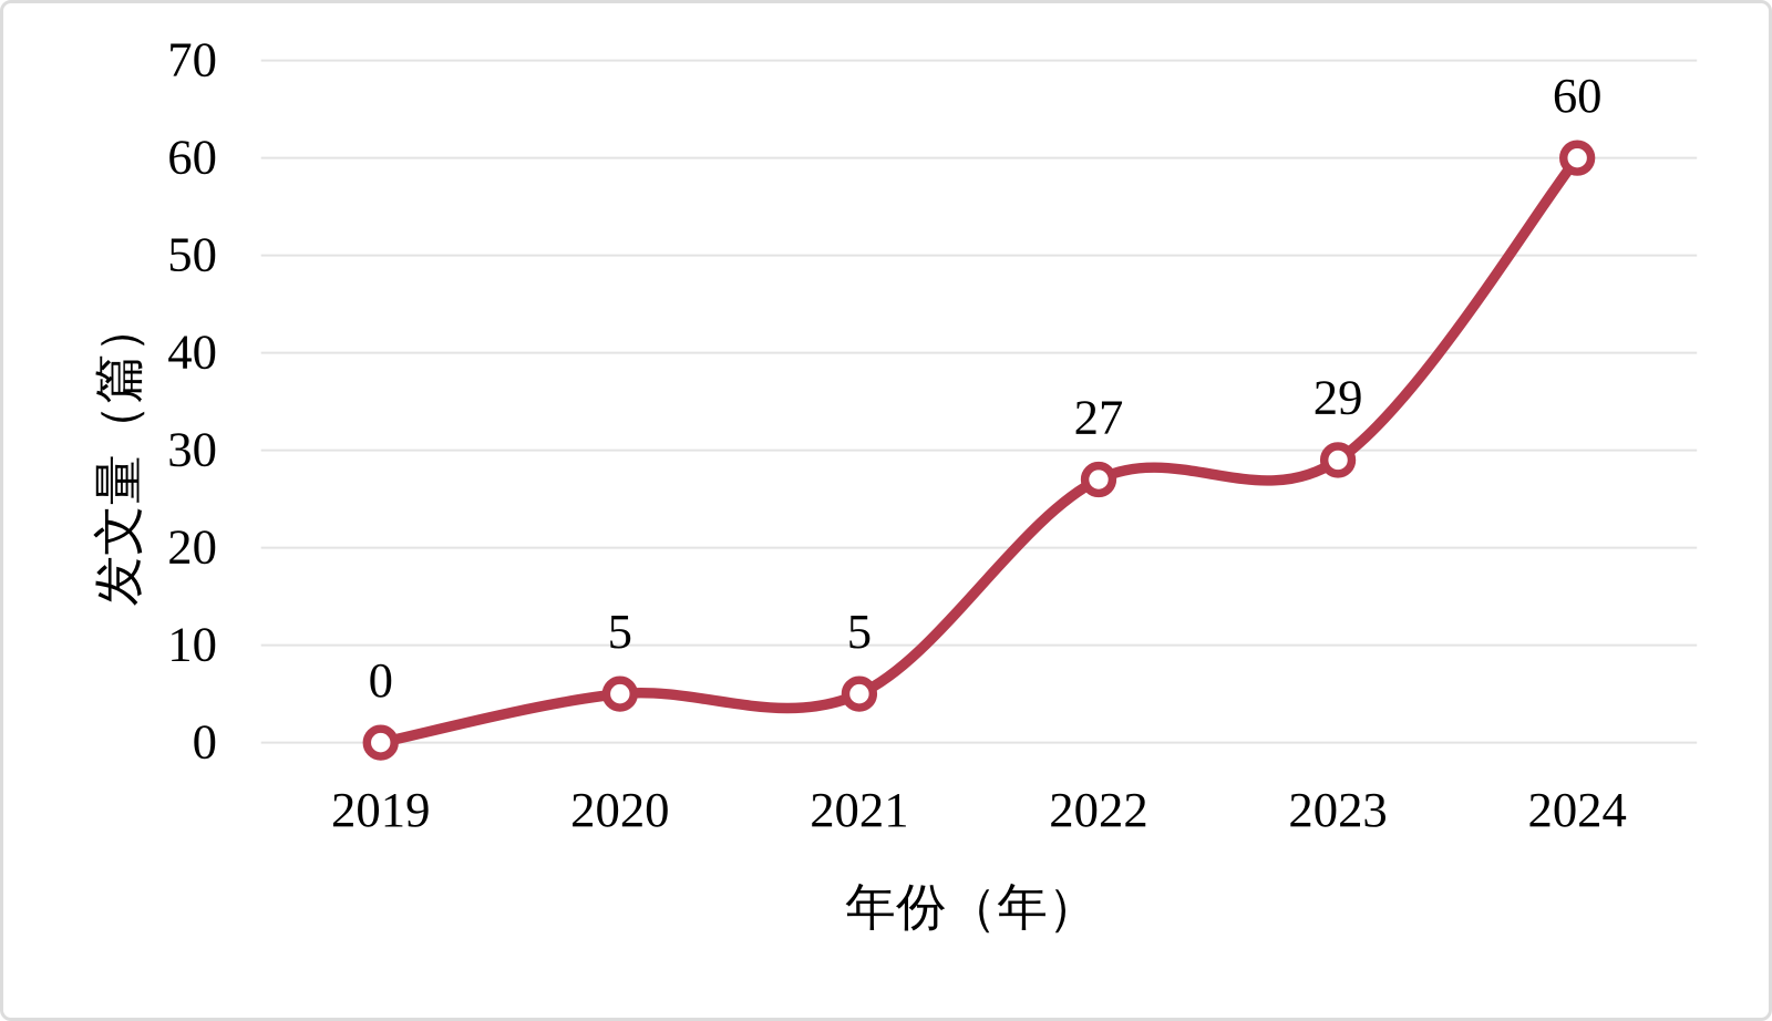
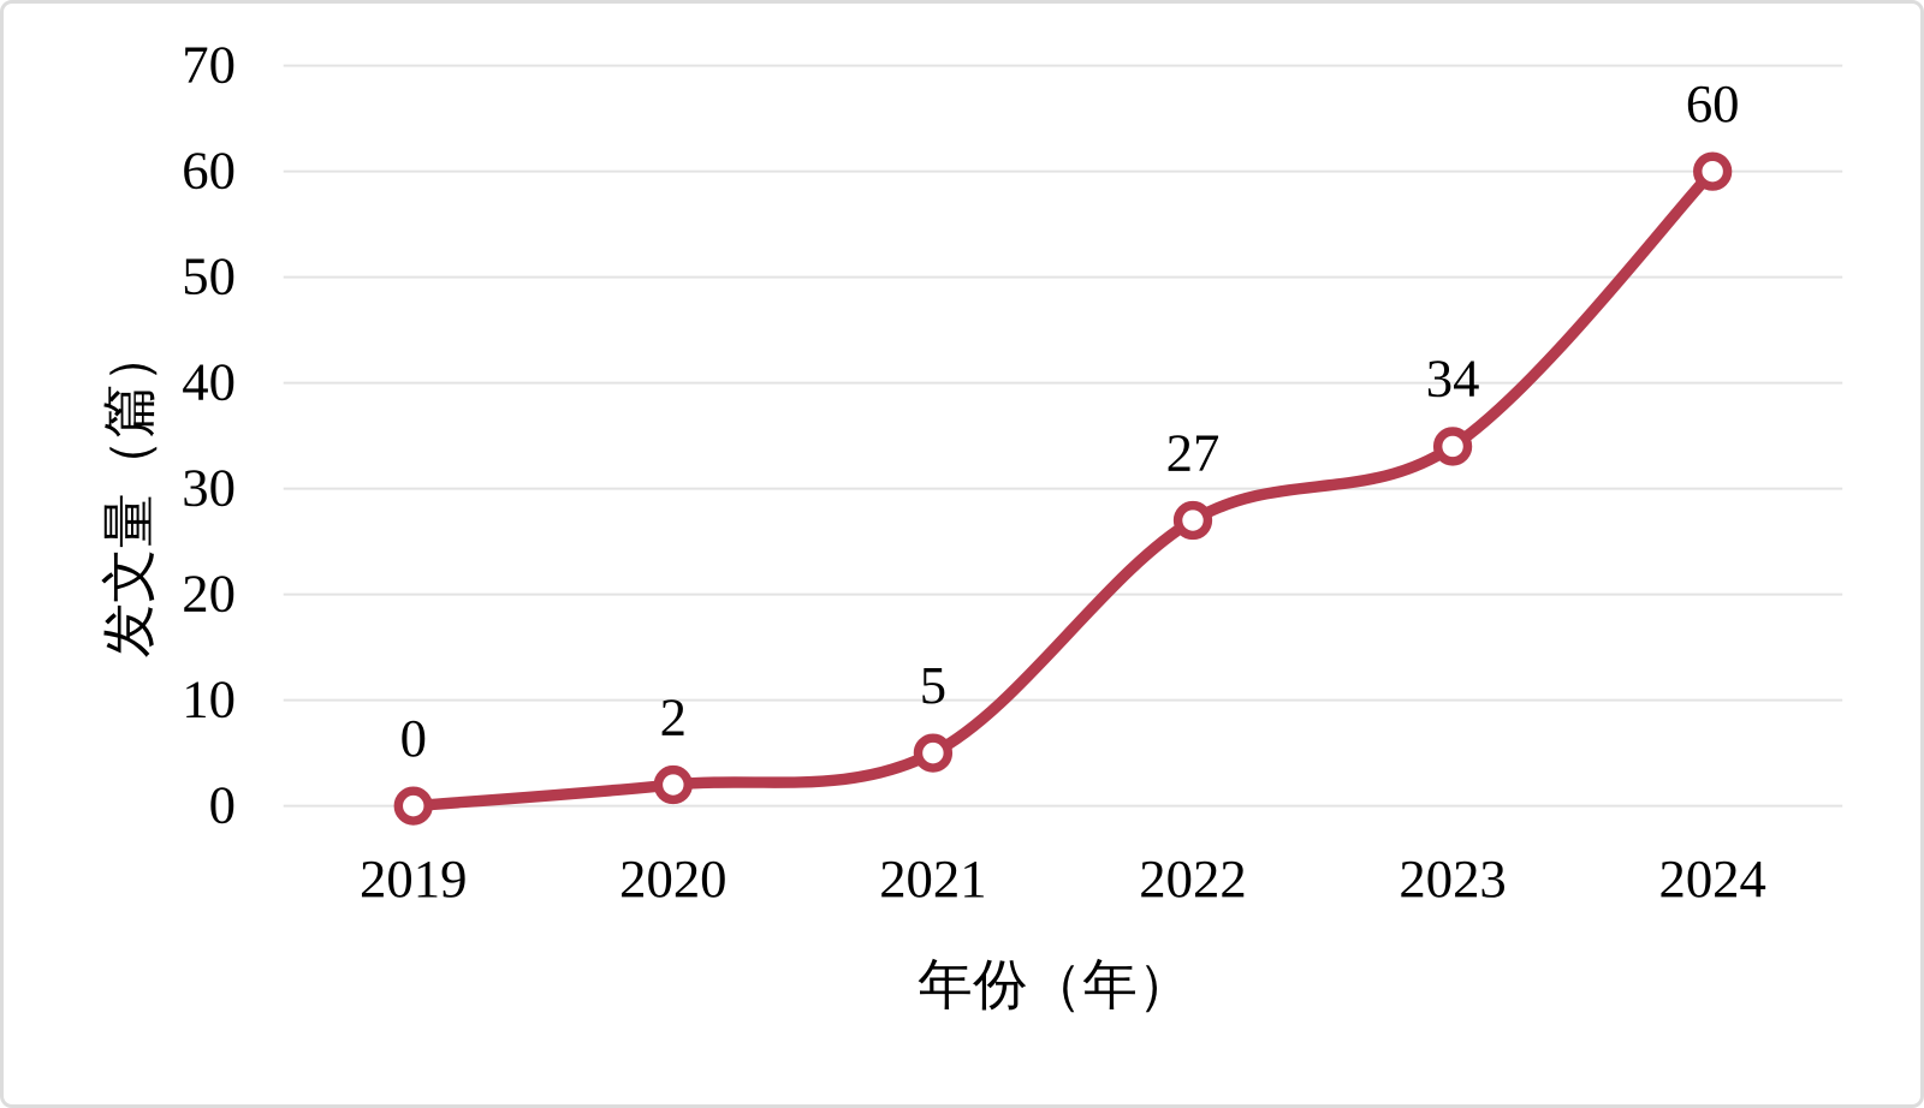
2020: 5 -> 2
2023: 29 -> 34
